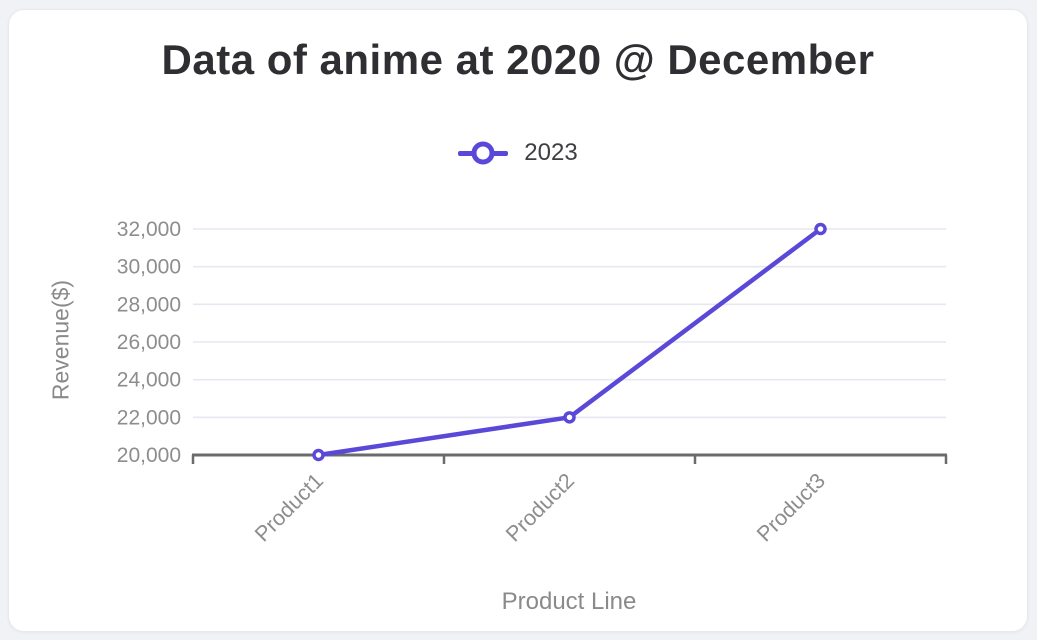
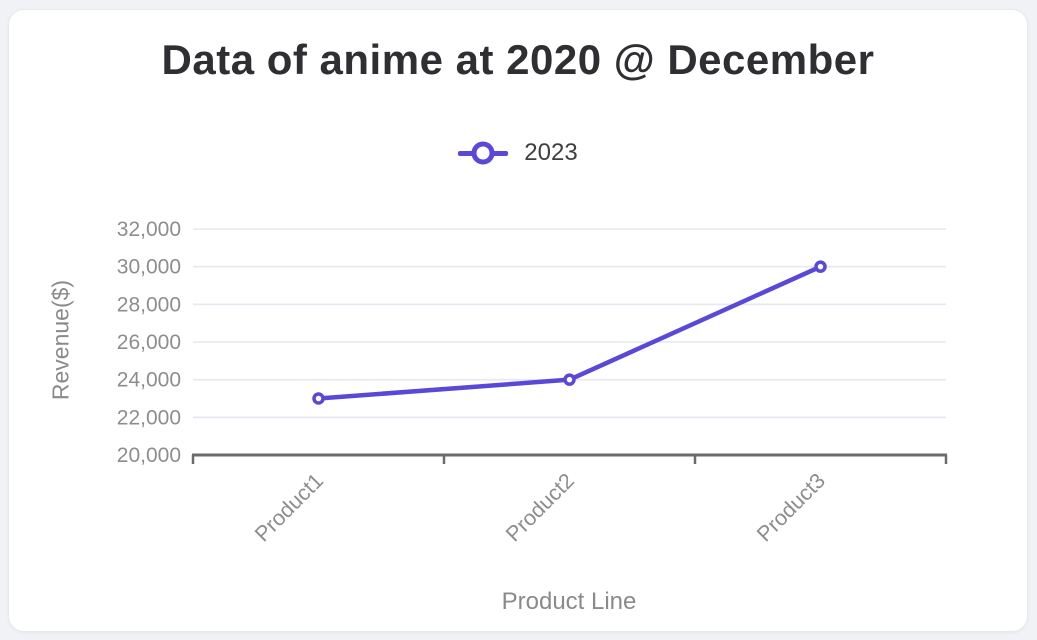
Product1: 20000 -> 23000
Product2: 22000 -> 24000
Product3: 32000 -> 30000
